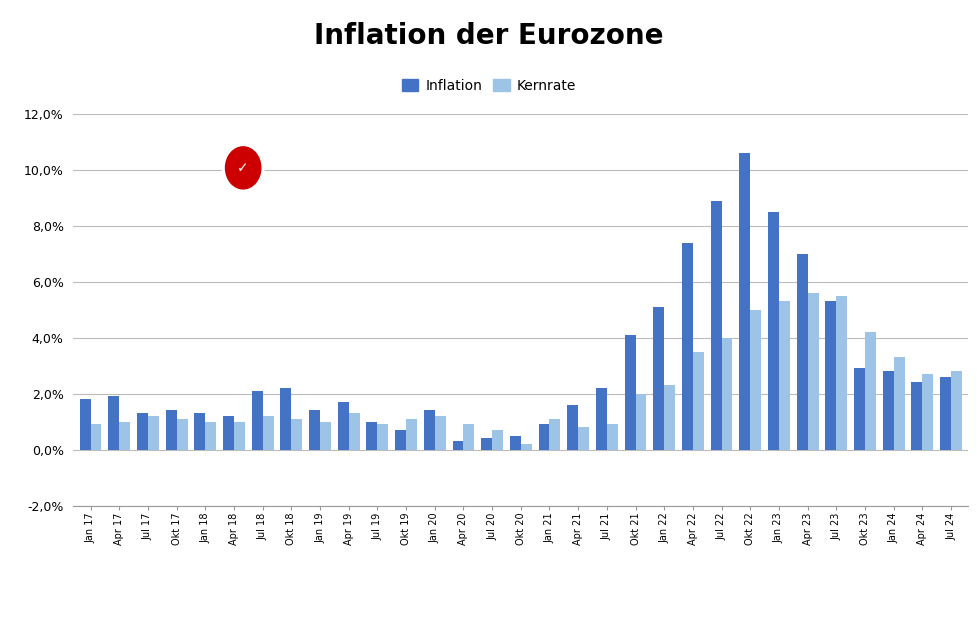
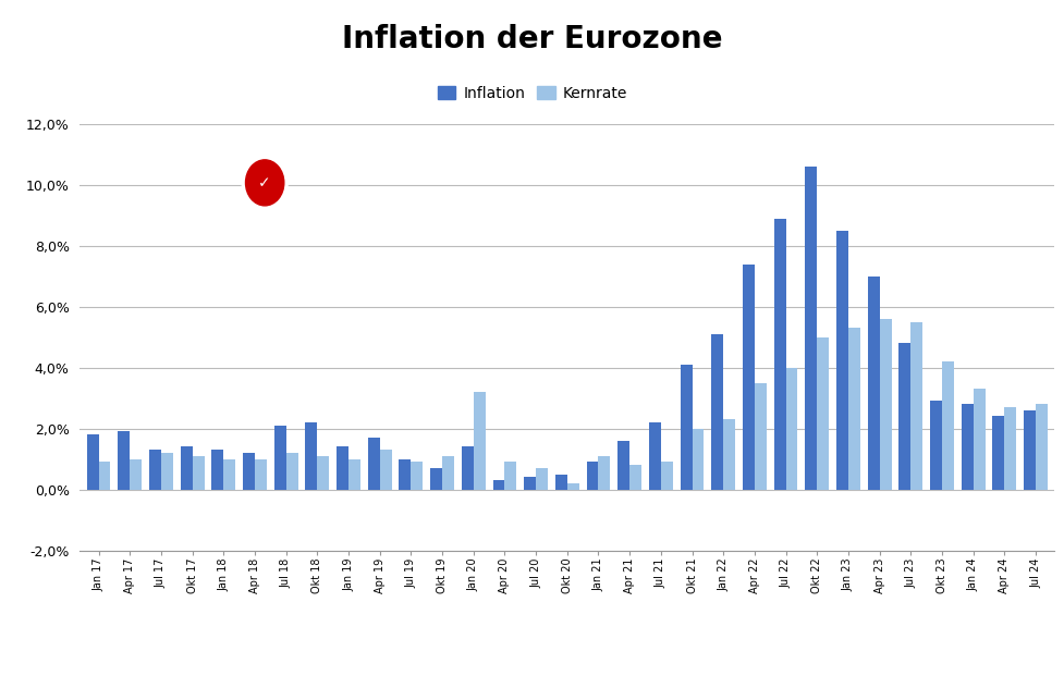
Kernrate/Jan 20: 1,2% -> 3,2%
Inflation/Jul 23: 5,3% -> 4,8%
